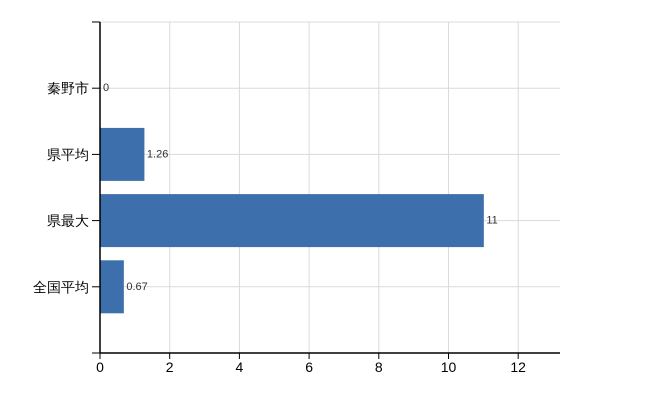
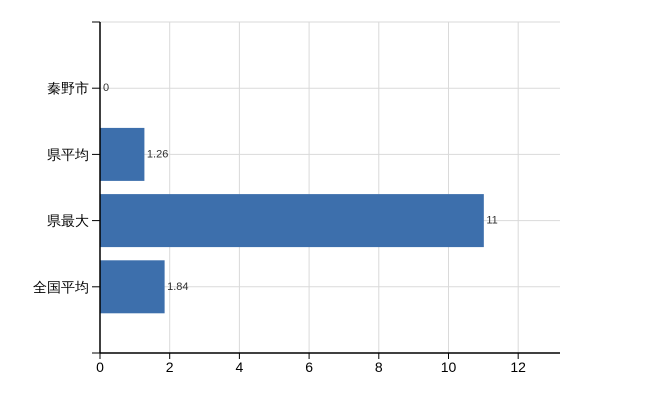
全国平均: 0.67 -> 1.84
